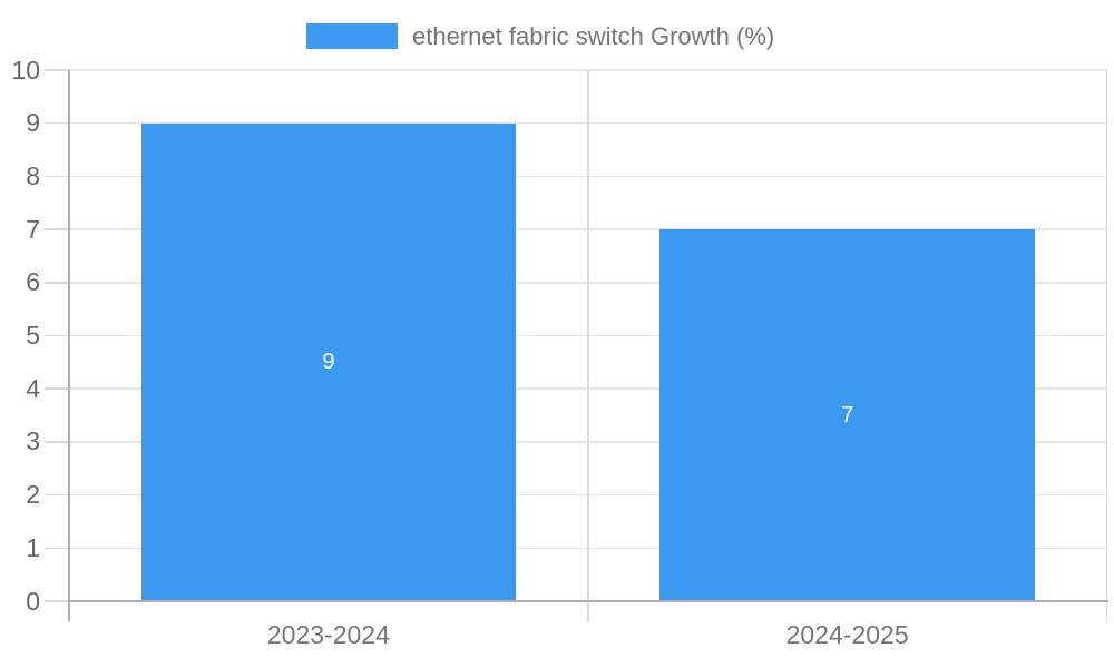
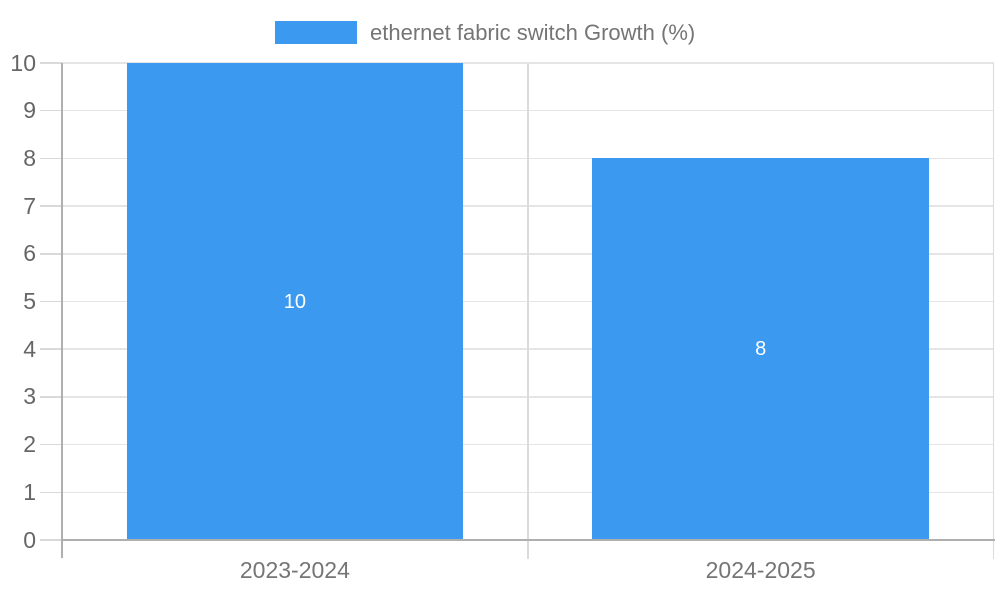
2023-2024: 9 -> 10
2024-2025: 7 -> 8
